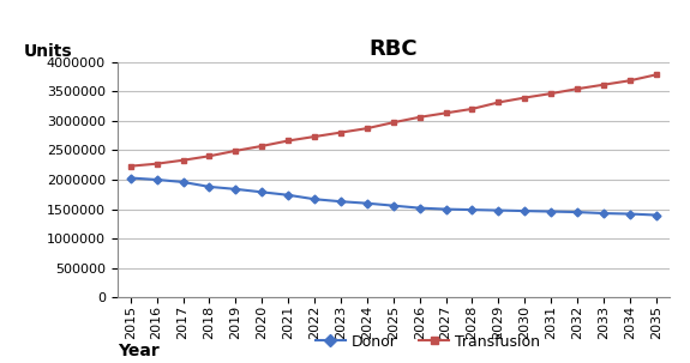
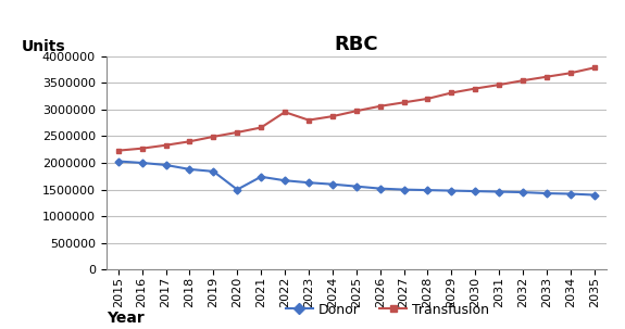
Donor/2020: 1790000 -> 1500000
Transfusion/2022: 2730000 -> 2950000
